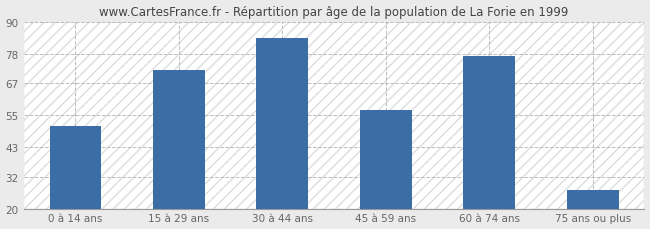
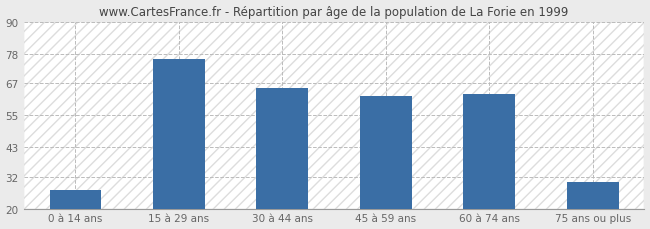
0 à 14 ans: 51 -> 27
15 à 29 ans: 72 -> 76
30 à 44 ans: 84 -> 65
45 à 59 ans: 57 -> 62
60 à 74 ans: 77 -> 63
75 ans ou plus: 27 -> 30
